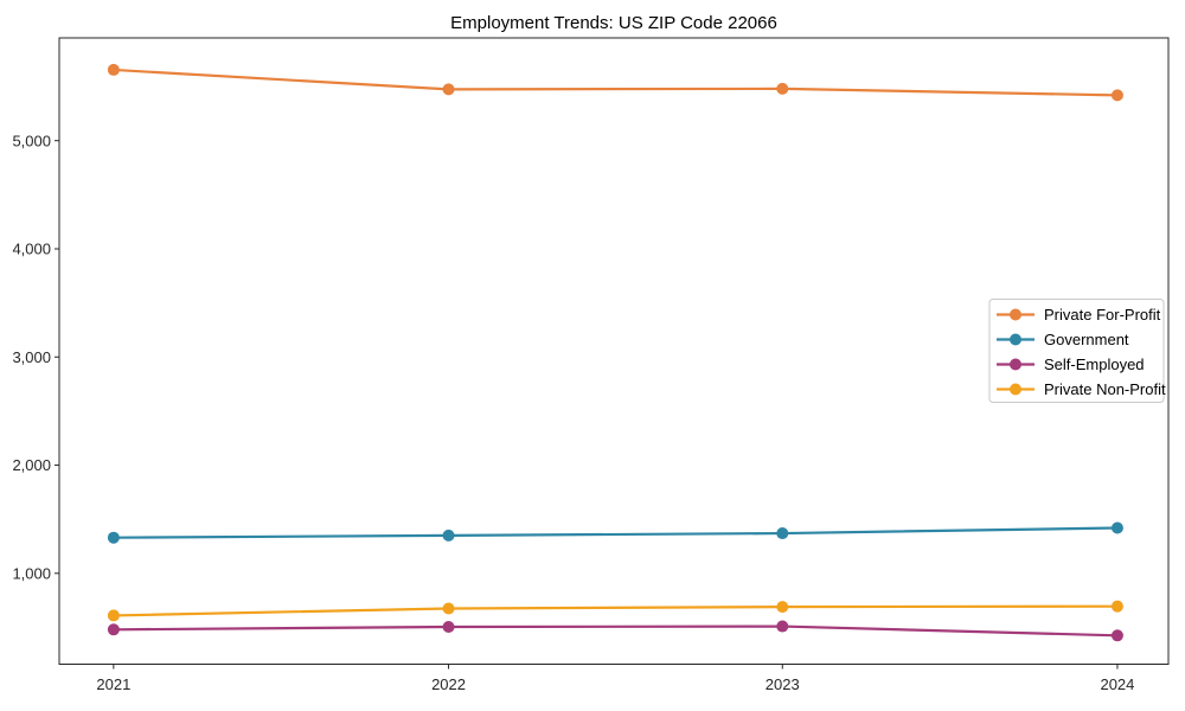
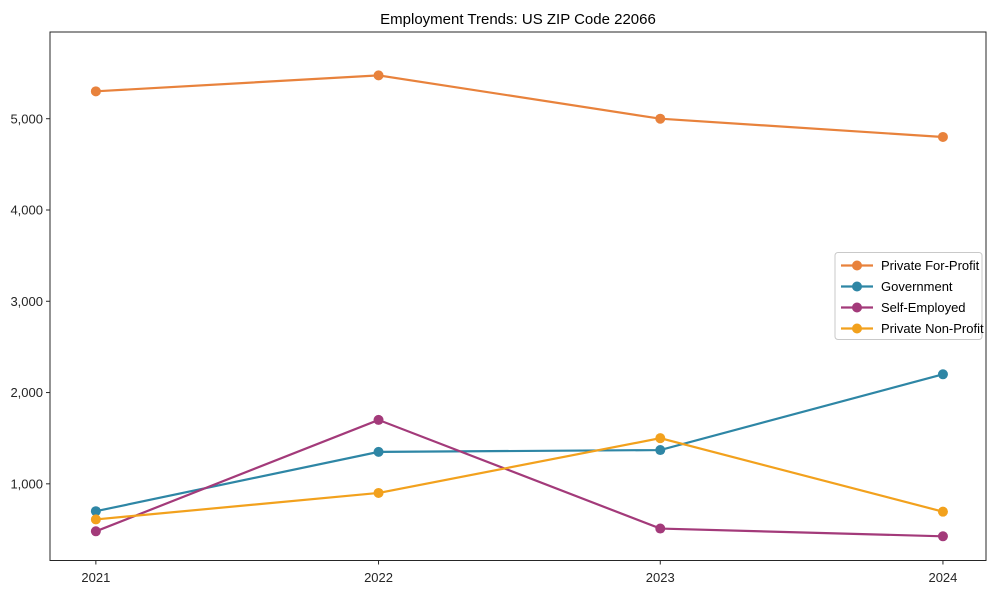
Private For-Profit/2021: 5700 -> 5300
Government/2021: 1300 -> 700
Self-Employed/2022: 500 -> 1700
Private Non-Profit/2022: 700 -> 900
Private For-Profit/2023: 5500 -> 5000
Private Non-Profit/2023: 700 -> 1500
Private For-Profit/2024: 5400 -> 4800
Government/2024: 1400 -> 2200
